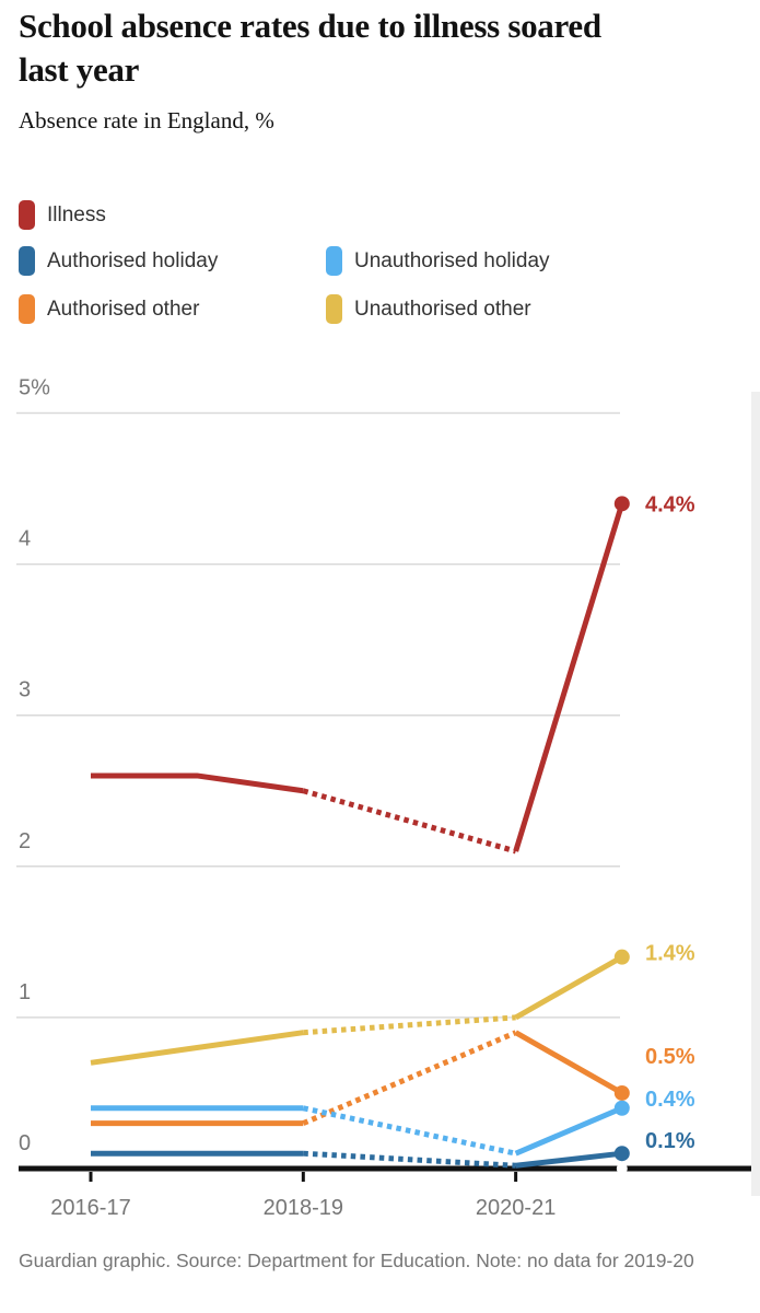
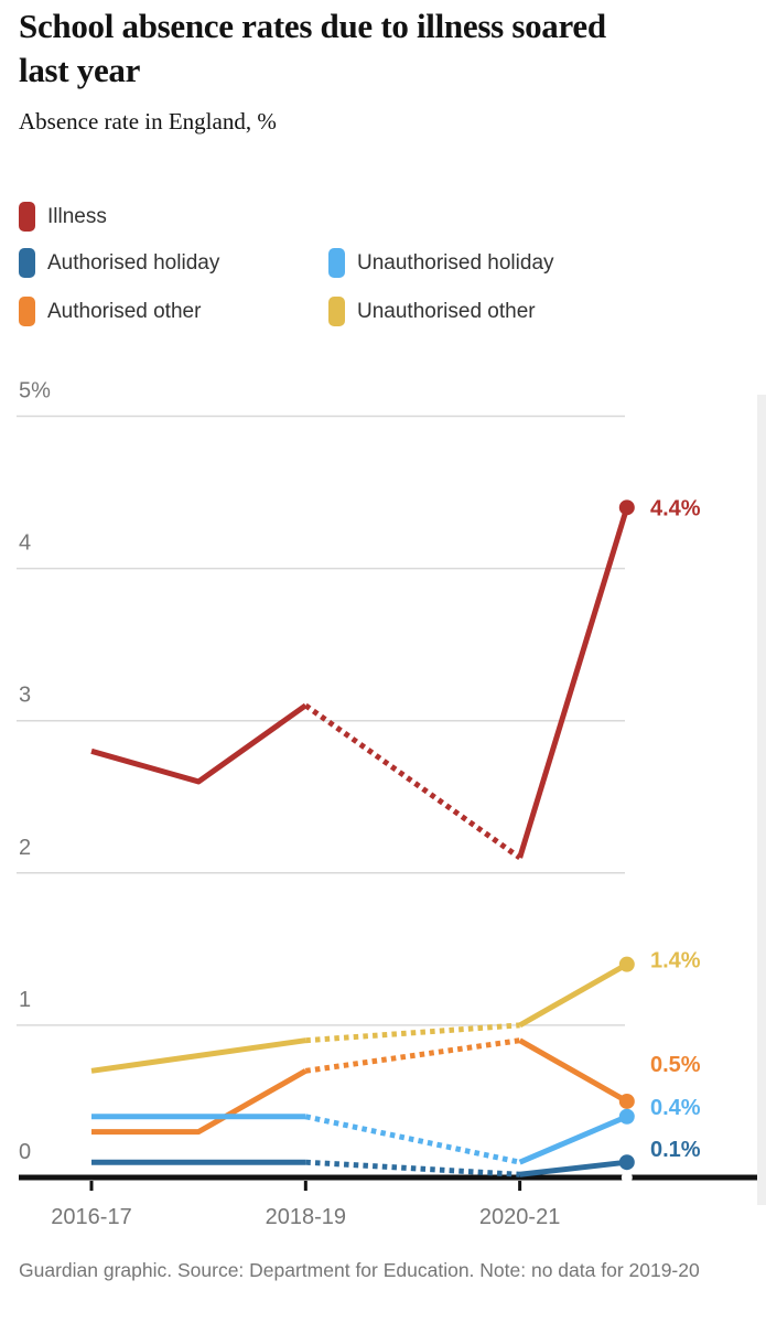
Illness/2016-17: 2.6% -> 2.8%
Authorised other/2018-19: 0.3% -> 0.7%
Illness/2018-19: 2.5% -> 3.1%
